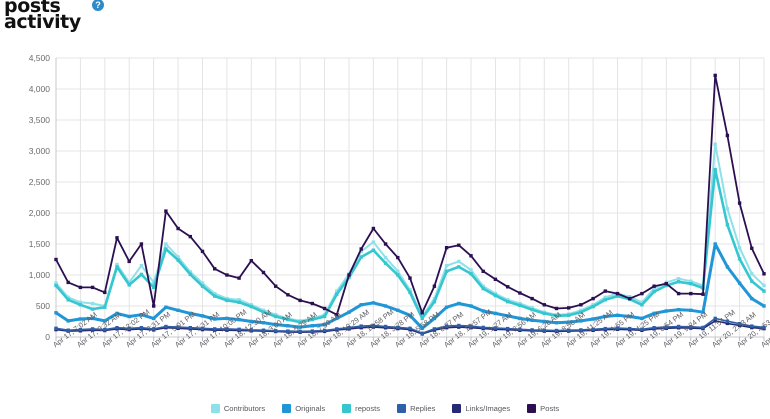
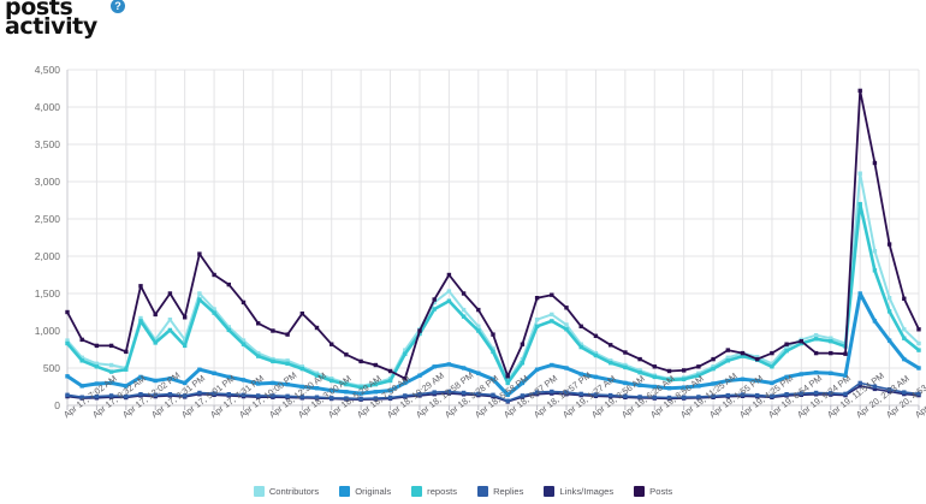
Posts/Apr 17, 5:01 PM: 500 -> 1200
